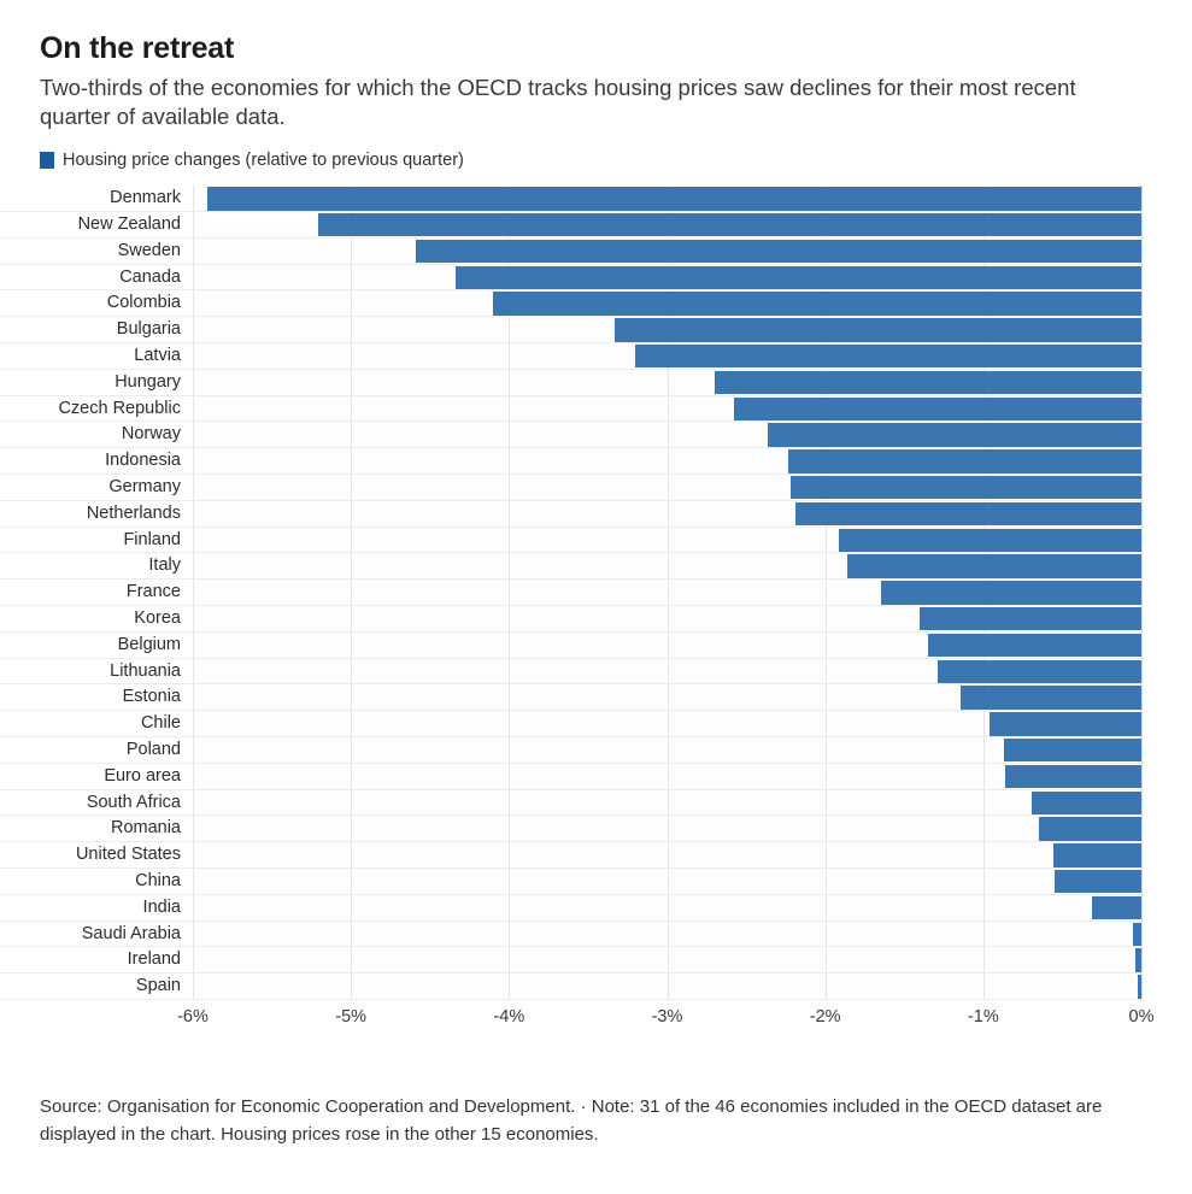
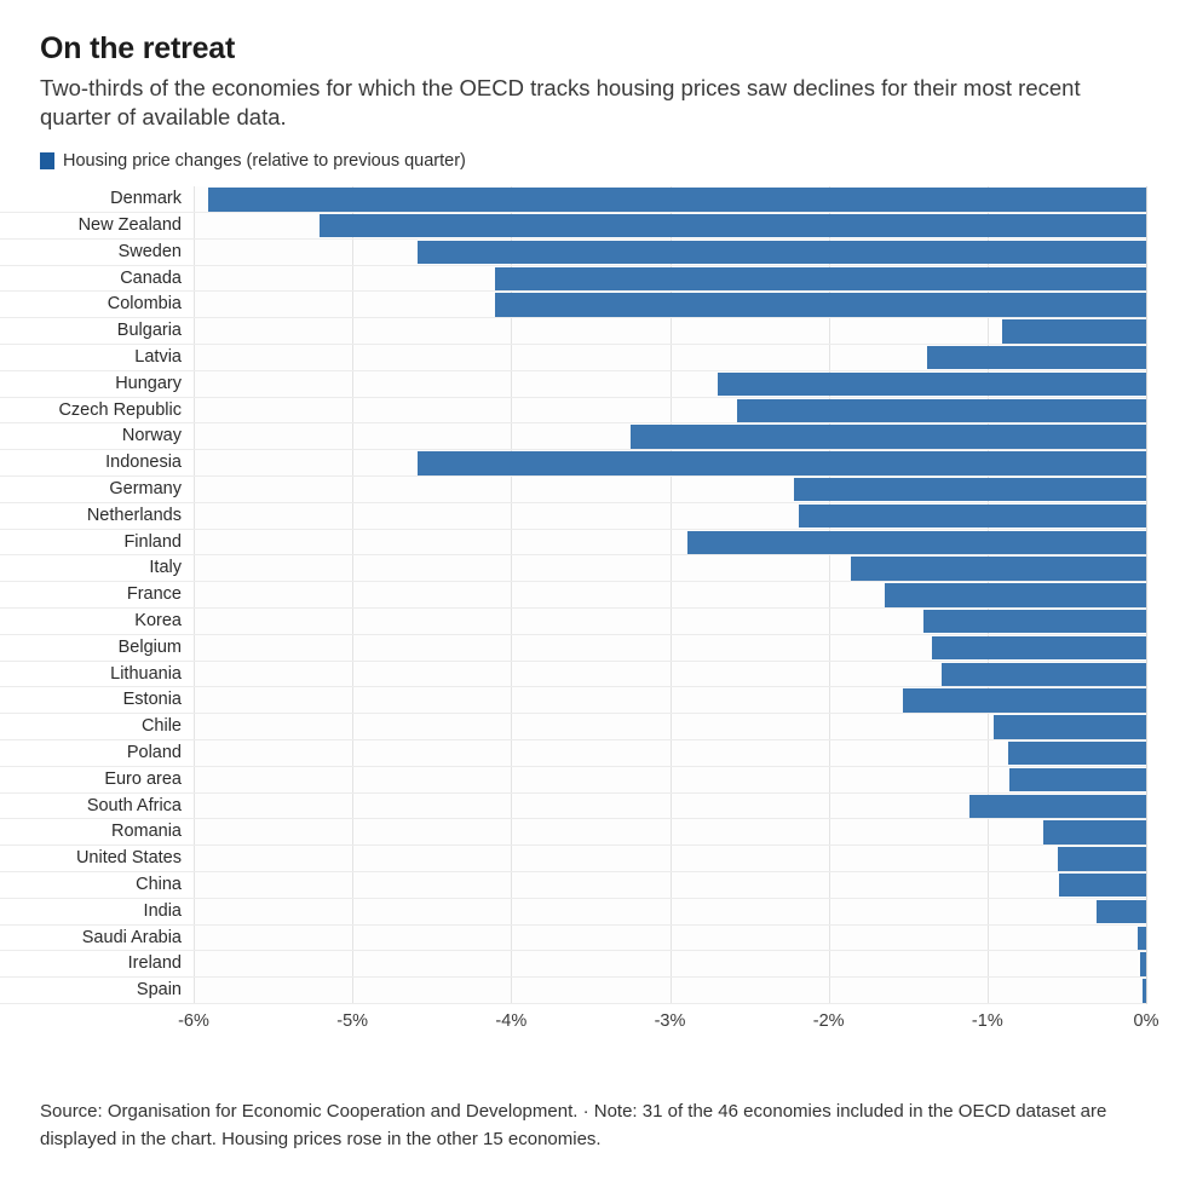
Canada: -4.34% -> -4.10%
Bulgaria: -3.33% -> -0.91%
Latvia: -3.20% -> -1.38%
Norway: -2.36% -> -3.25%
Indonesia: -2.23% -> -4.59%
Finland: -1.91% -> -2.89%
Estonia: -1.14% -> -1.53%
South Africa: -0.69% -> -1.11%
